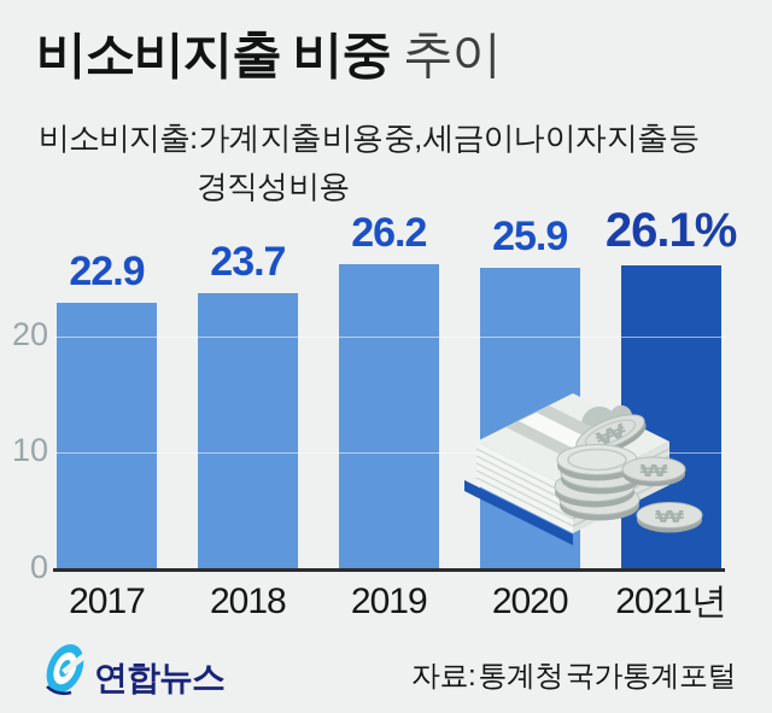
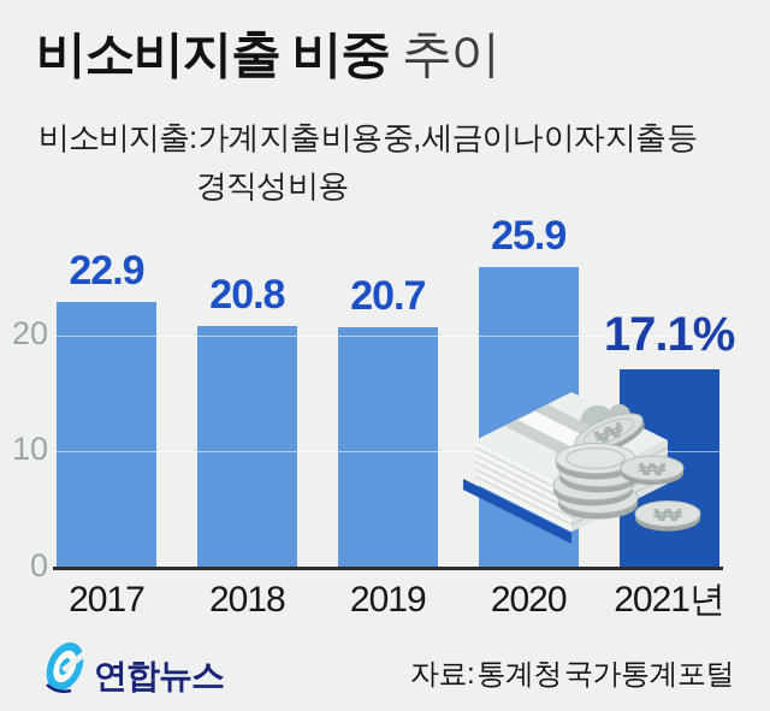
2018: 23.7 -> 20.8
2019: 26.2 -> 20.7
2021년: 26.1% -> 17.1%
